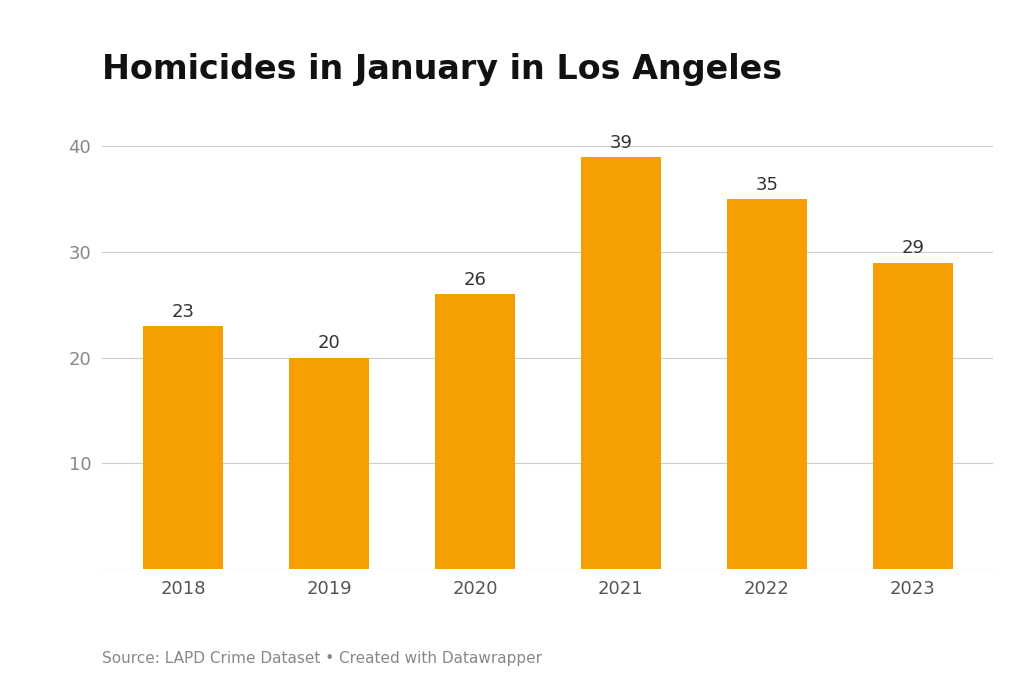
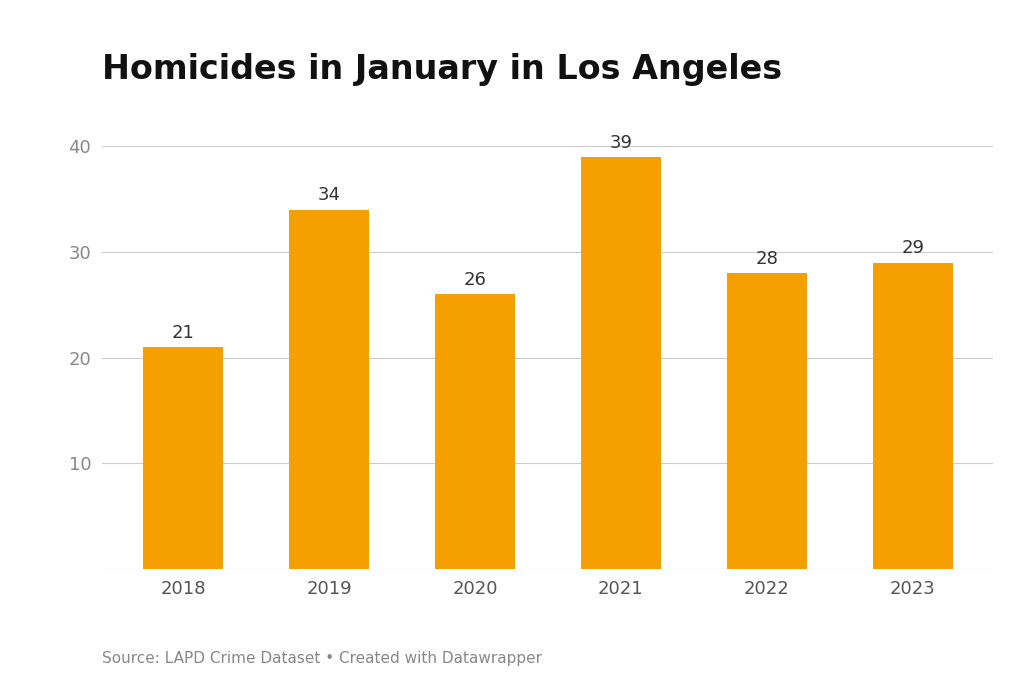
2018: 23 -> 21
2019: 20 -> 34
2022: 35 -> 28
